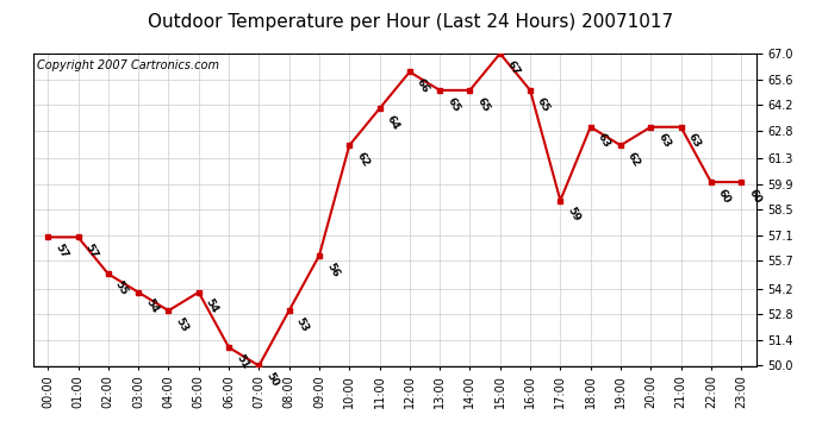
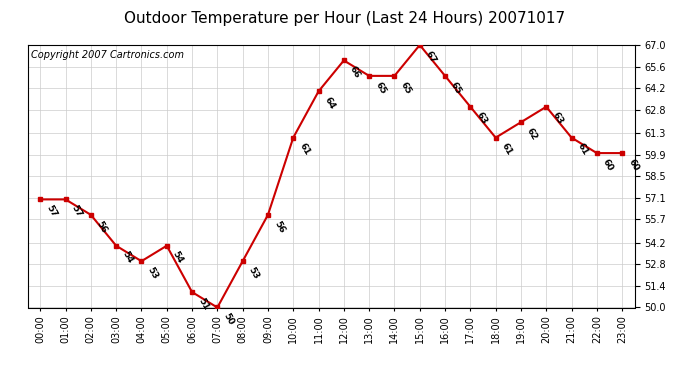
02:00: 55 -> 56
10:00: 62 -> 61
17:00: 59 -> 63
18:00: 63 -> 61
21:00: 63 -> 61
